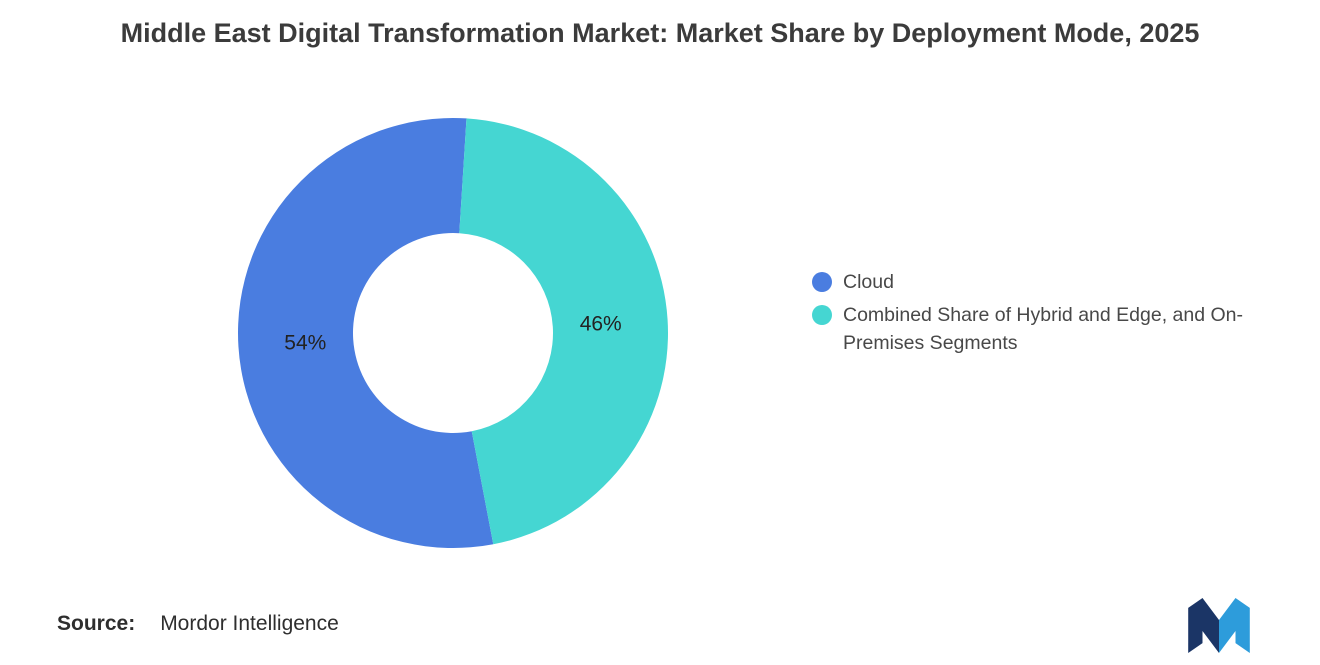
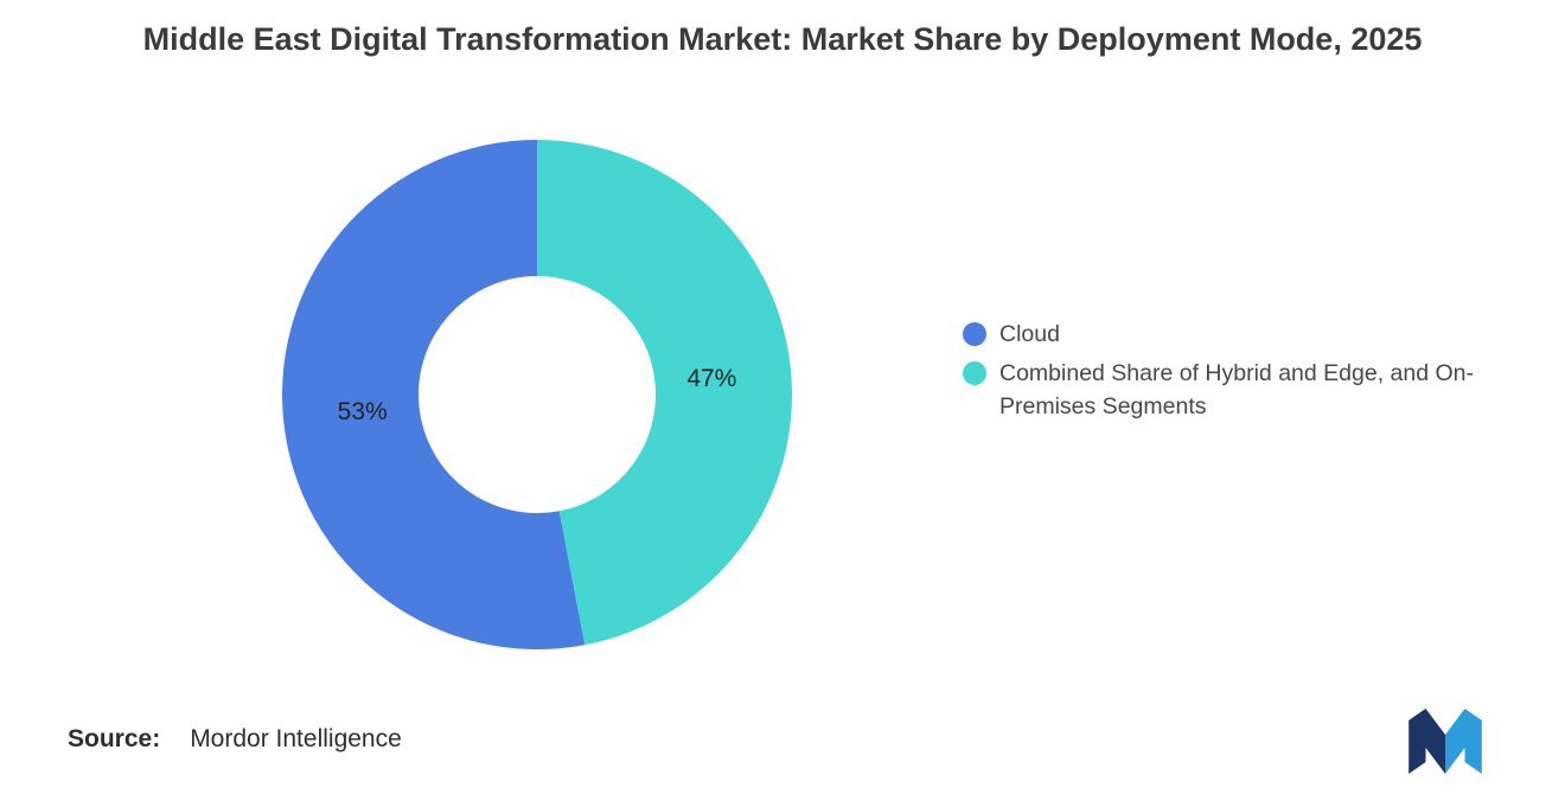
Cloud: 54% -> 53%
Combined Share of Hybrid and Edge, and On-Premises Segments: 46% -> 47%
